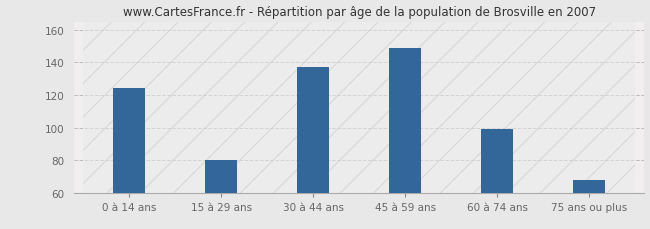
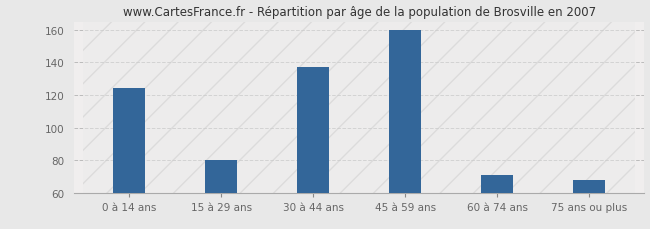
45 à 59 ans: 149 -> 160
60 à 74 ans: 99 -> 71
